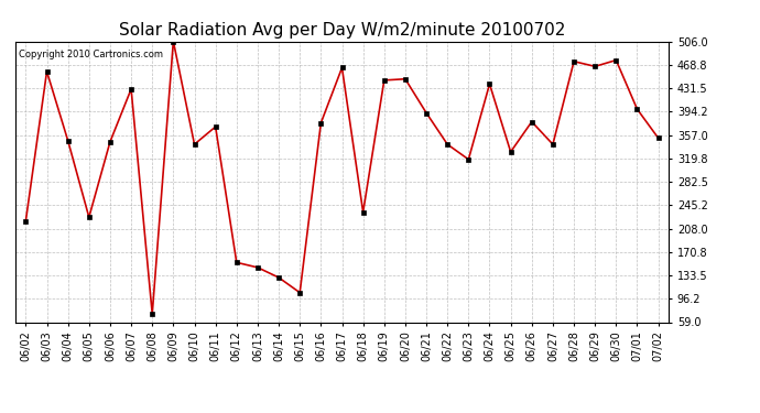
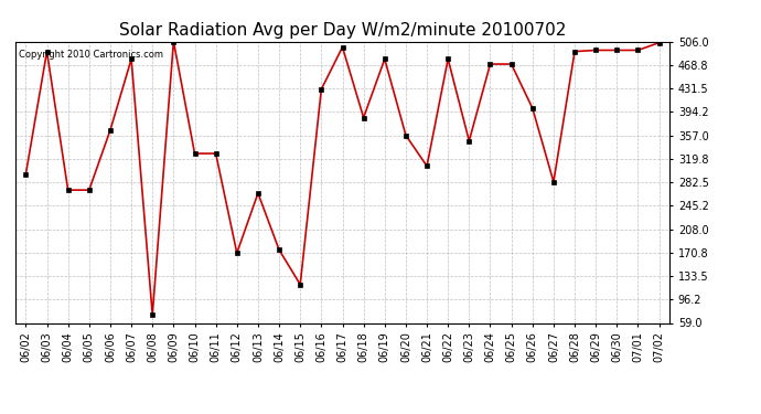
06/02: 220 -> 295
06/03: 458 -> 490
06/04: 348 -> 270
06/05: 226 -> 270
06/06: 346 -> 365
06/07: 430 -> 478
06/10: 342 -> 328
06/11: 370 -> 328
06/12: 154 -> 170
06/13: 146 -> 265
06/14: 130 -> 175
06/15: 106 -> 120
06/16: 376 -> 430
06/17: 464 -> 497
06/18: 234 -> 385
06/19: 444 -> 478
06/20: 446 -> 357
06/21: 392 -> 308
06/22: 342 -> 478
06/23: 318 -> 348
06/24: 438 -> 470
06/25: 330 -> 470
06/26: 378 -> 400
06/27: 342 -> 283
06/28: 474 -> 490
06/29: 466 -> 492
06/30: 476 -> 492
07/01: 398 -> 492
07/02: 352 -> 504
